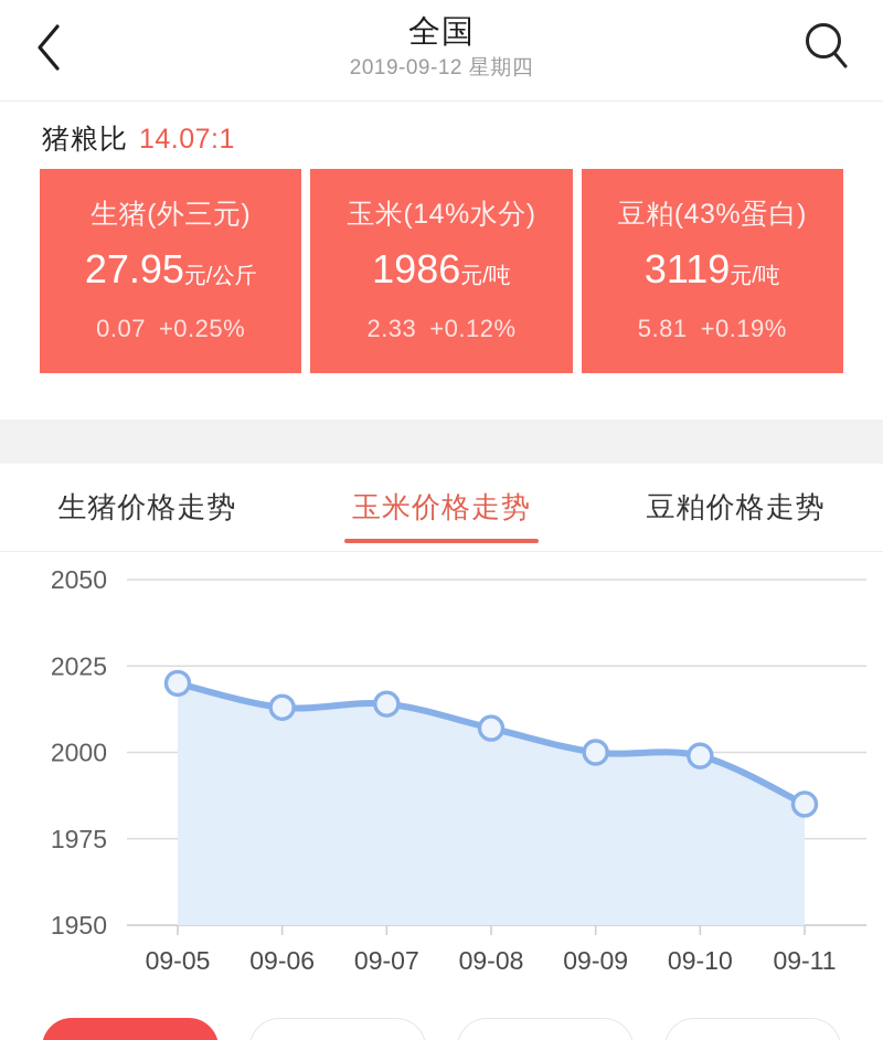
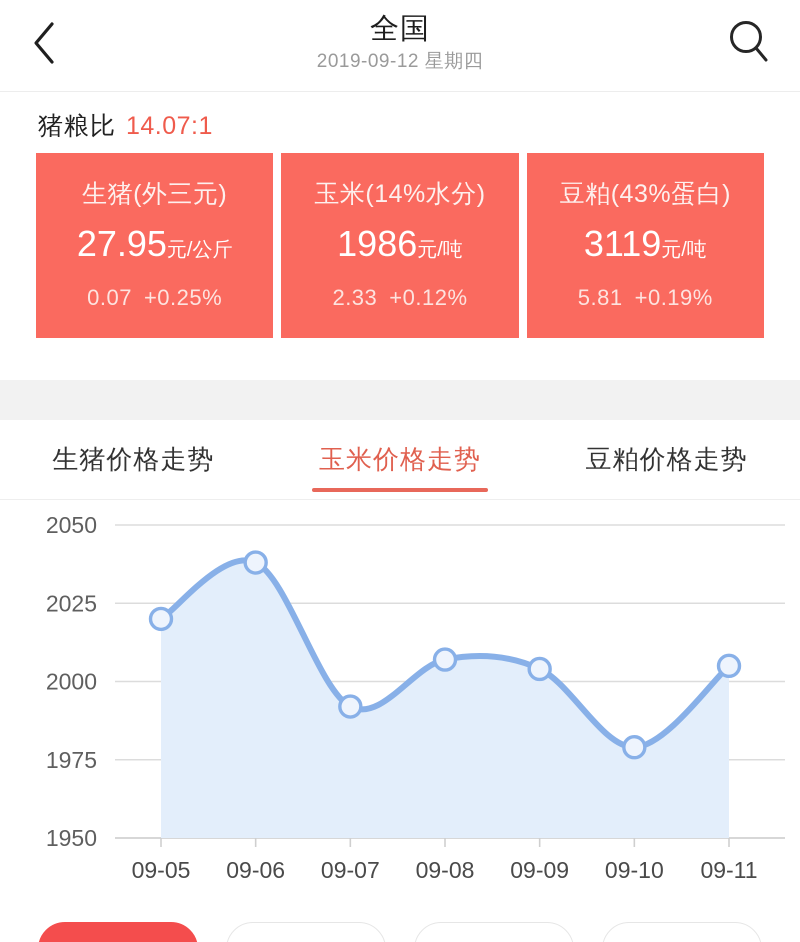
09-06: 2013 -> 2038
09-07: 2014 -> 1992
09-09: 2000 -> 2004
09-10: 1999 -> 1979
09-11: 1985 -> 2005
